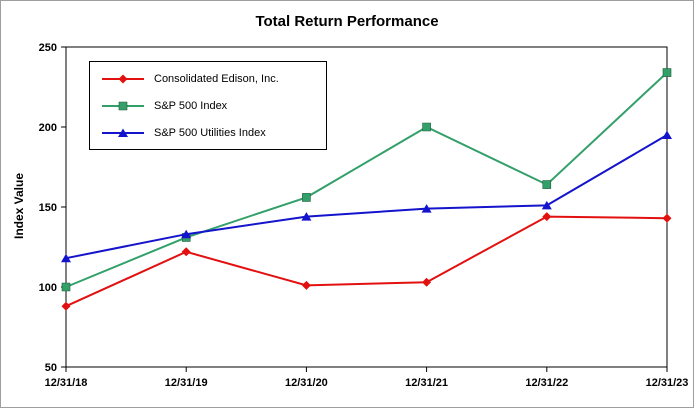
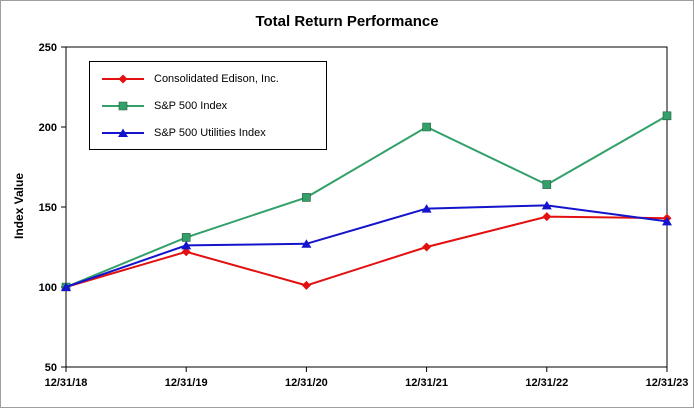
Consolidated Edison, Inc./12/31/18: 88 -> 100
S&P 500 Utilities Index/12/31/18: 118 -> 100
S&P 500 Utilities Index/12/31/19: 133 -> 126
S&P 500 Utilities Index/12/31/20: 144 -> 127
Consolidated Edison, Inc./12/31/21: 103 -> 125
S&P 500 Index/12/31/23: 234 -> 207
S&P 500 Utilities Index/12/31/23: 195 -> 141
